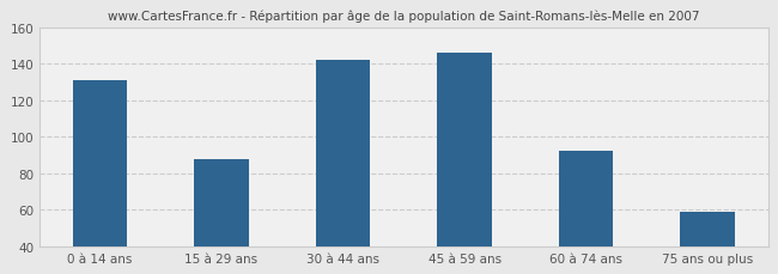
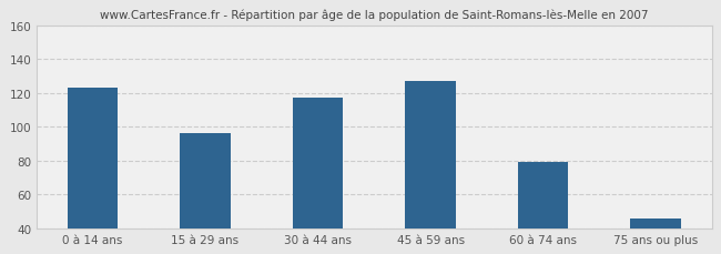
0 à 14 ans: 131 -> 123
15 à 29 ans: 88 -> 96
30 à 44 ans: 142 -> 117
45 à 59 ans: 146 -> 127
60 à 74 ans: 92 -> 79
75 ans ou plus: 59 -> 46
